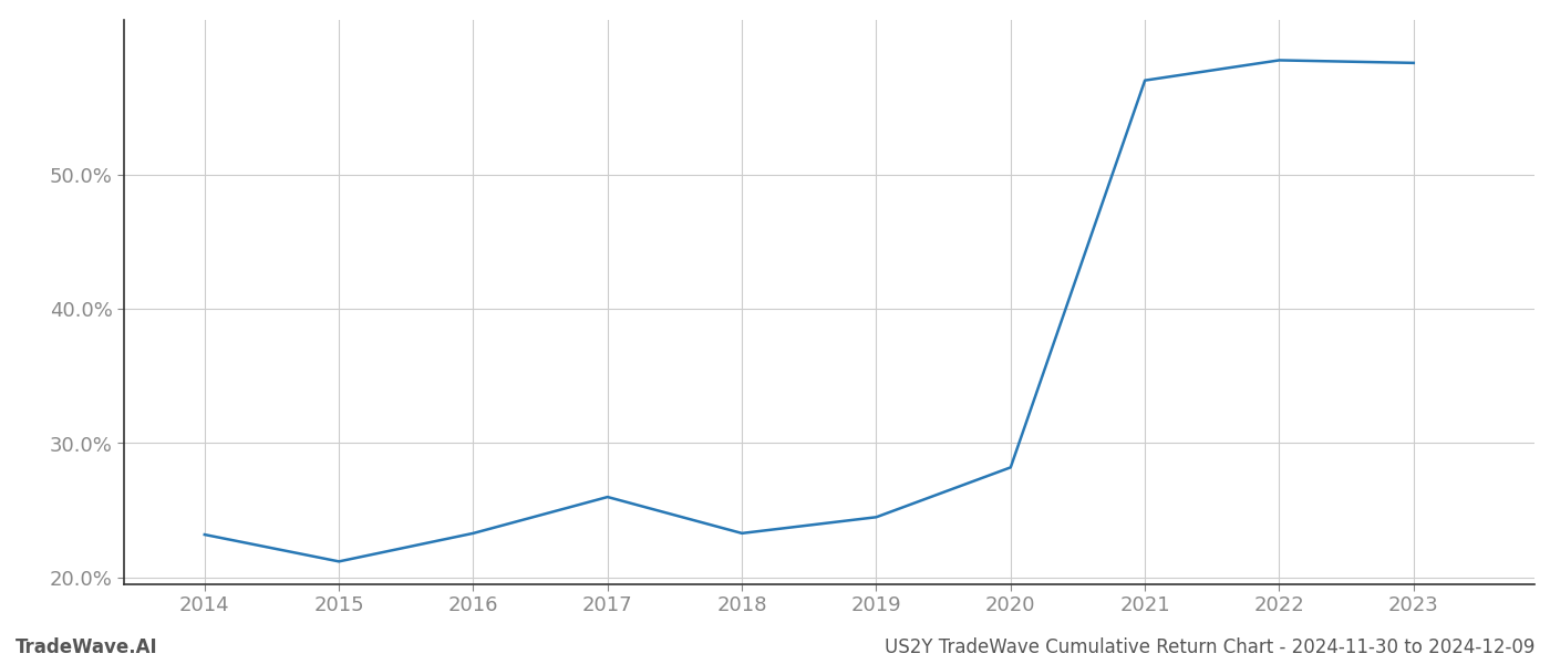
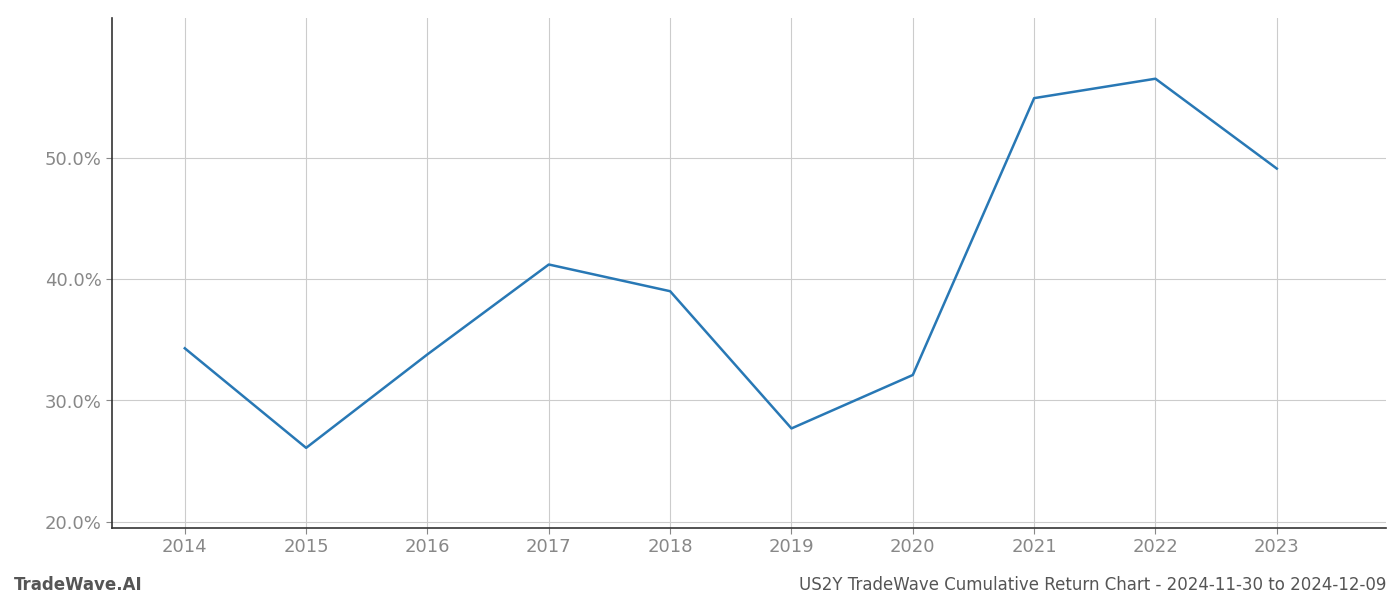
2014: 23.2% -> 34.3%
2015: 21.2% -> 26.1%
2016: 23.3% -> 33.8%
2017: 26.0% -> 41.2%
2018: 23.3% -> 39.0%
2019: 24.5% -> 27.7%
2020: 28.2% -> 32.1%
2021: 57.0% -> 54.9%
2022: 58.5% -> 56.5%
2023: 58.3% -> 49.1%
